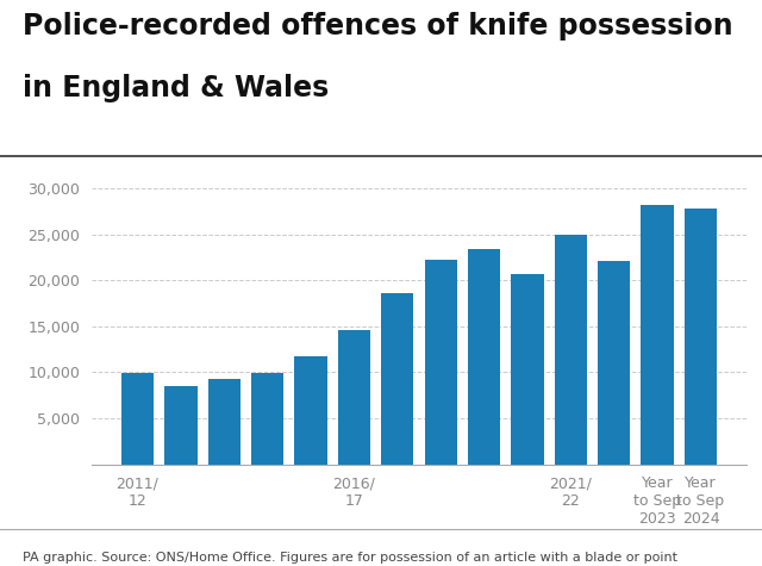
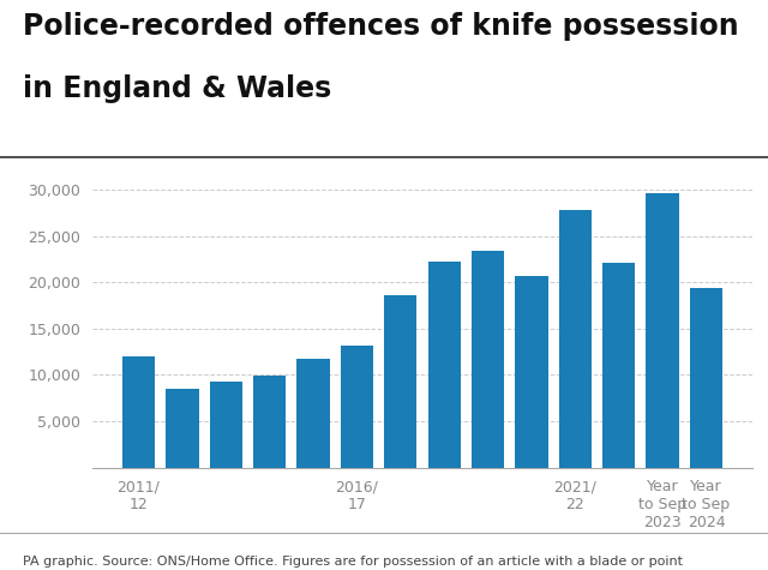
2011/ 12: 9,900 -> 12,000
2016/ 17: 14,600 -> 13,200
2021/ 22: 24,900 -> 27,800
Year to Sep 2023: 28,200 -> 29,600
Year to Sep 2024: 27,800 -> 19,400
